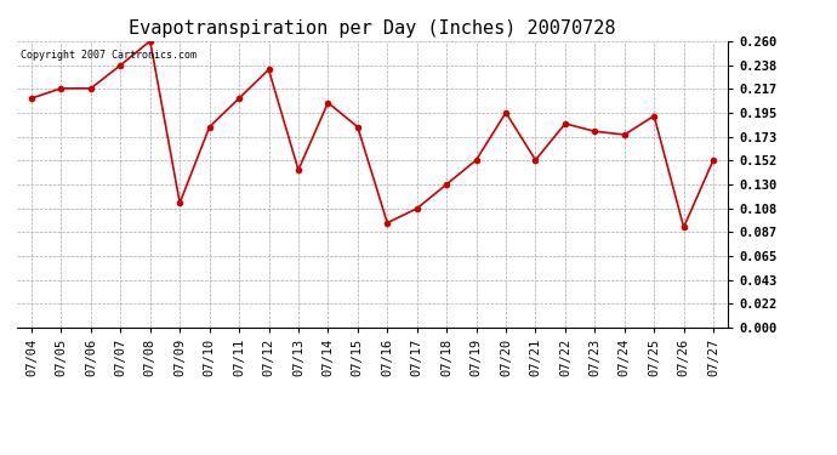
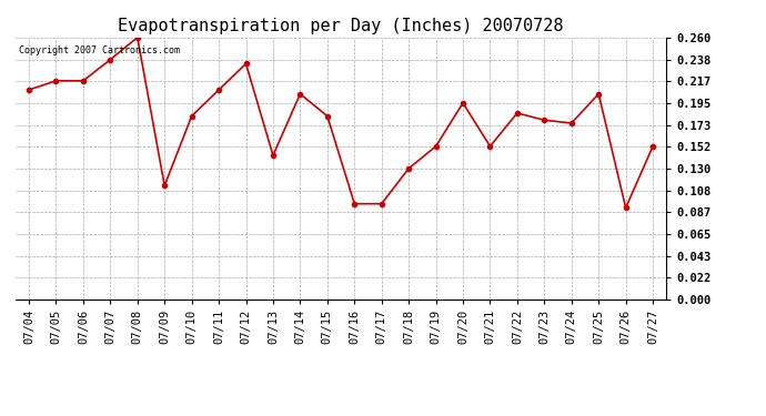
07/17: 0.108 -> 0.095
07/25: 0.192 -> 0.204
